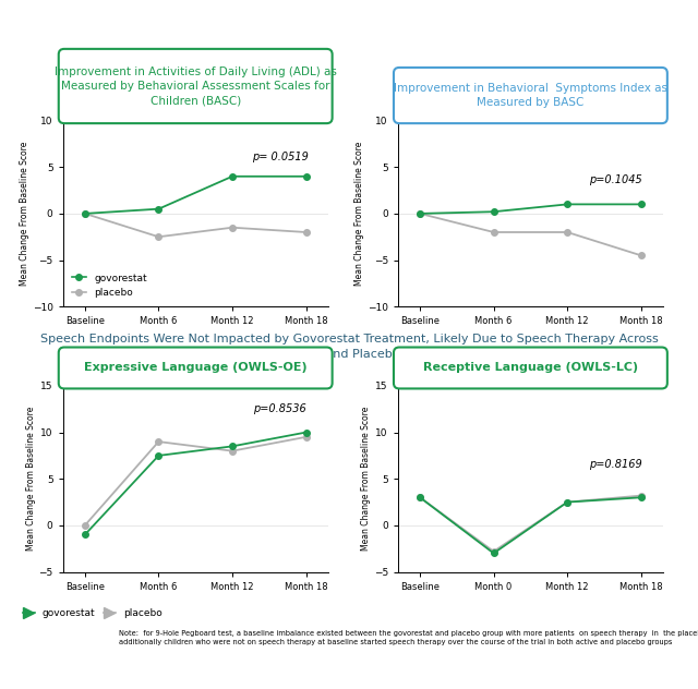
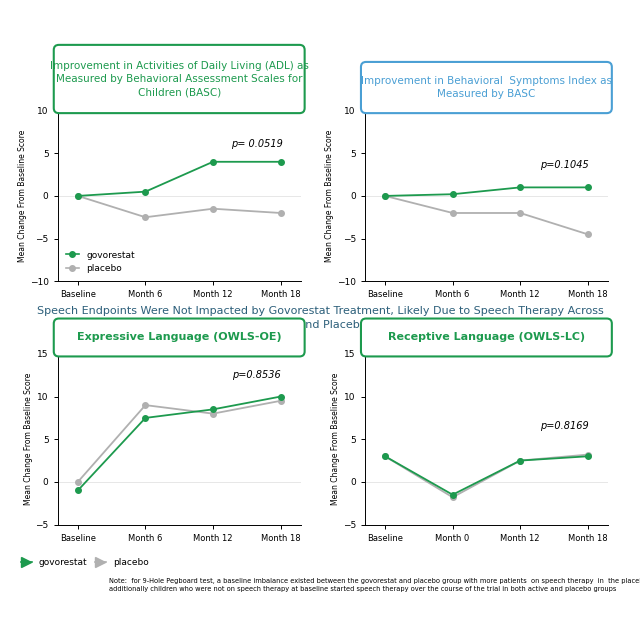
govorestat/Month 0: -3.0 -> -1.5
placebo/Month 0: -2.8 -> -1.8
